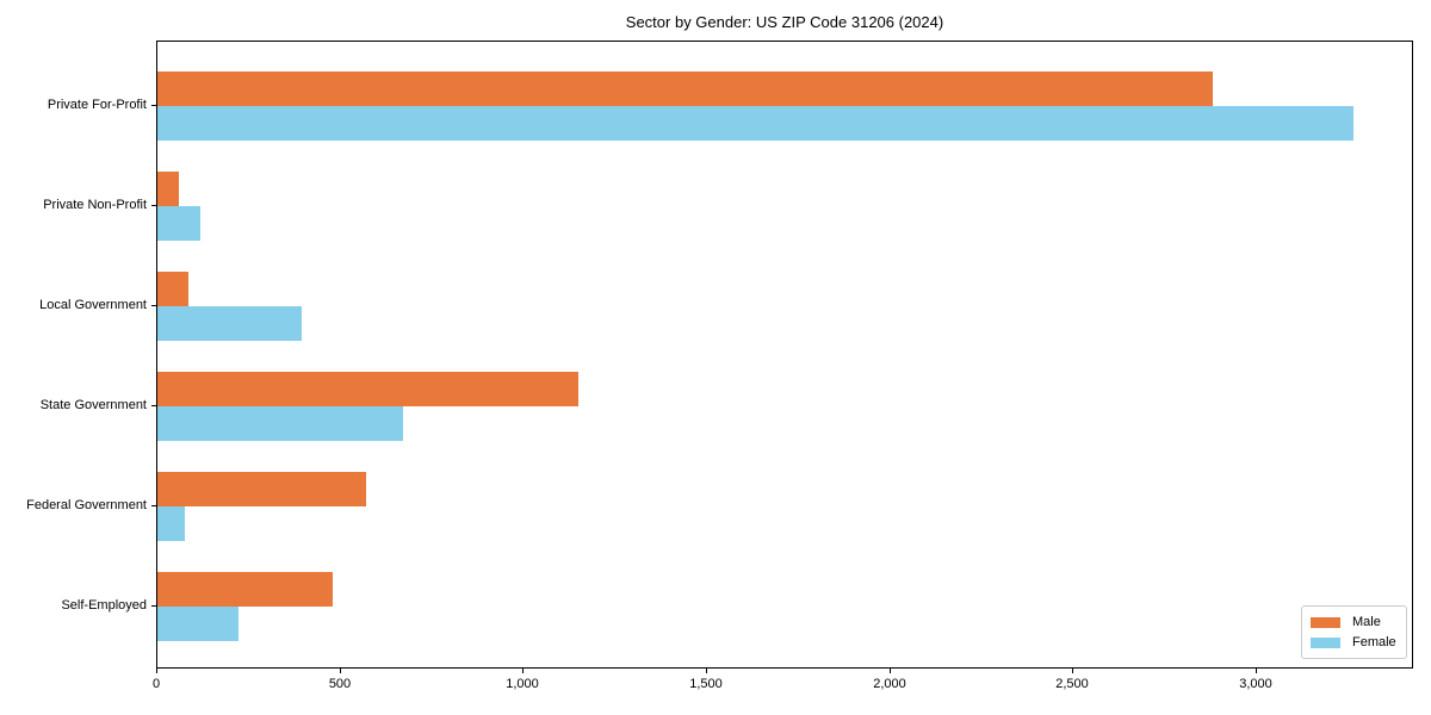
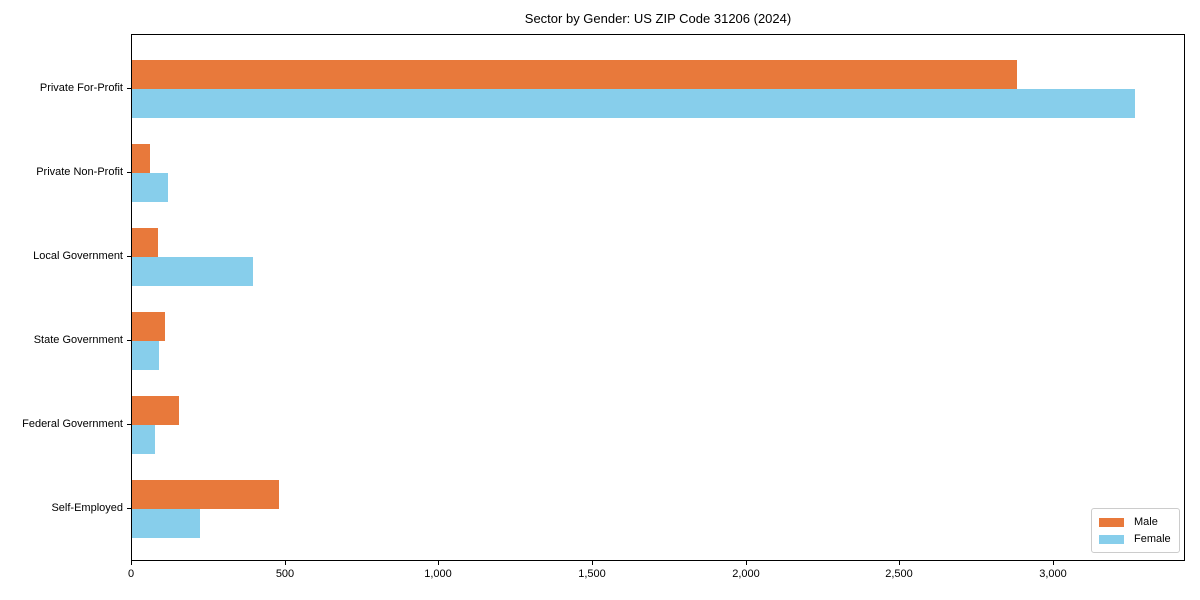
Male/State Government: 1150 -> 110
Female/State Government: 670 -> 90
Male/Federal Government: 570 -> 150
